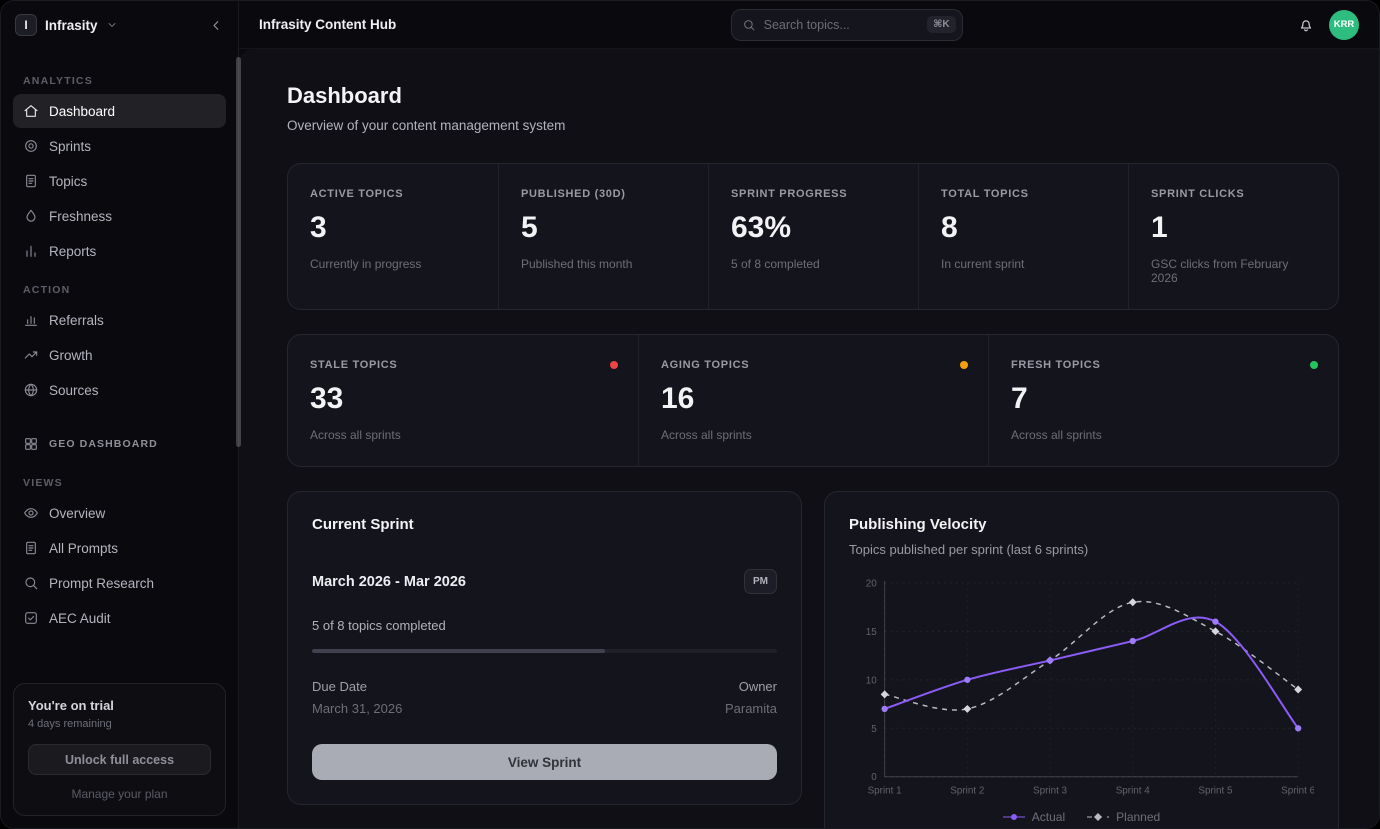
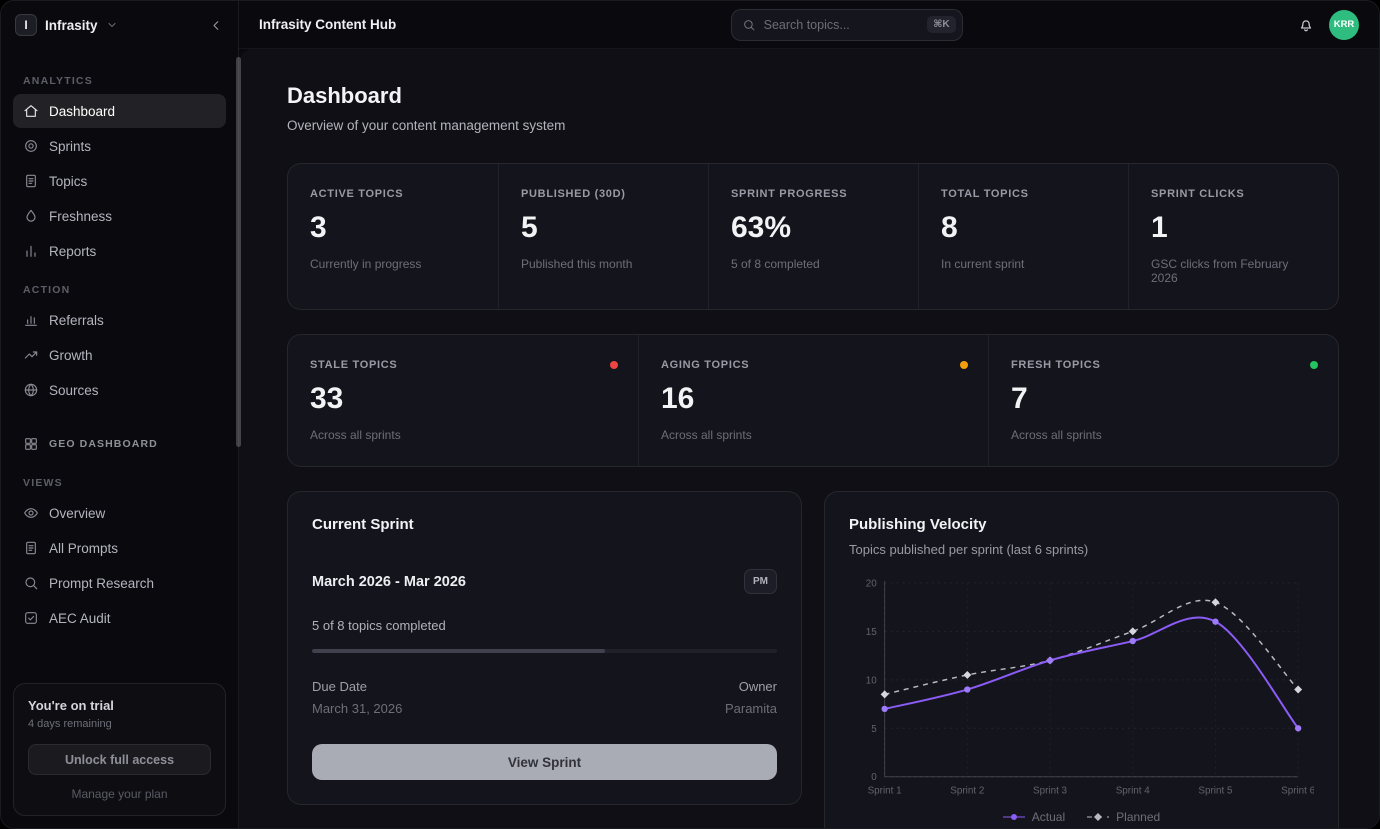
Actual/Sprint 2: 10 -> 9
Planned/Sprint 2: 7 -> 10
Planned/Sprint 4: 18 -> 15
Planned/Sprint 5: 15 -> 18
